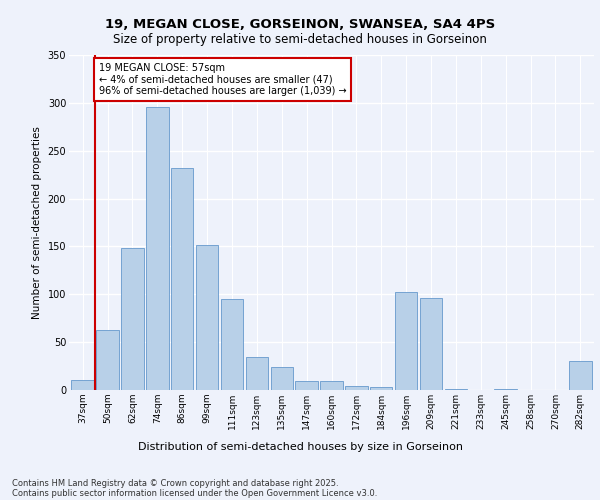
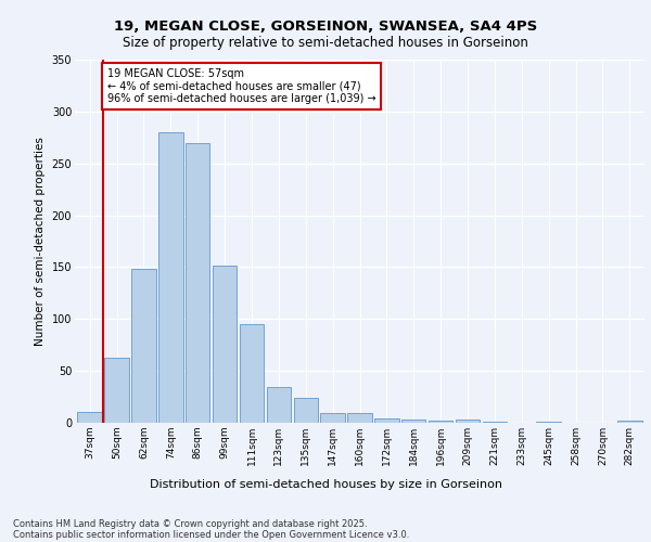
74sqm: 296 -> 280
86sqm: 232 -> 270
196sqm: 102 -> 2
209sqm: 96 -> 3
282sqm: 30 -> 2
